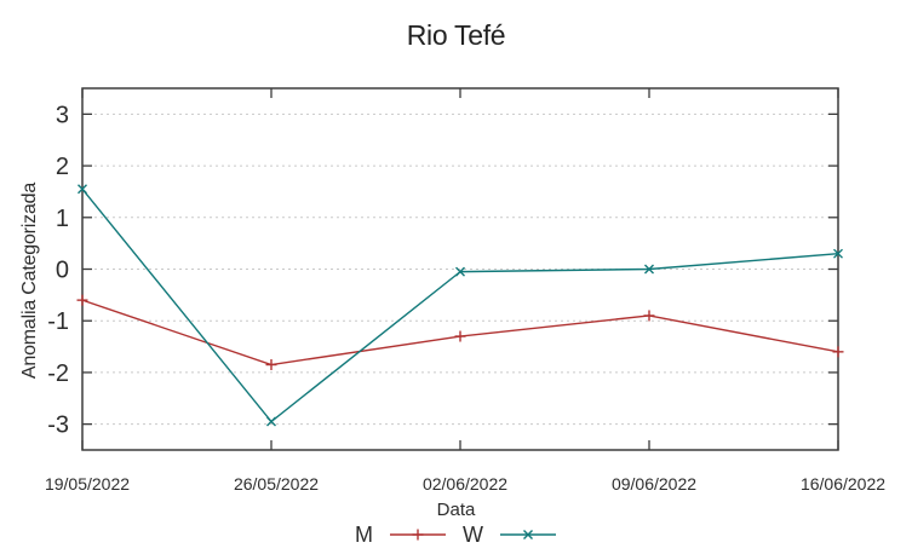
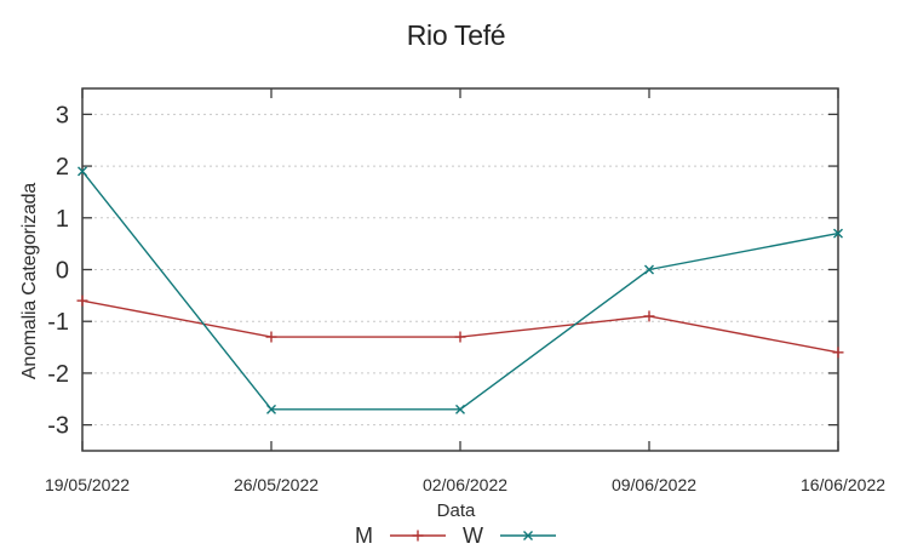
W/19/05/2022: 1.6 -> 1.9
M/26/05/2022: -1.9 -> -1.3
W/26/05/2022: -3.0 -> -2.7
W/02/06/2022: -0.1 -> -2.7
W/16/06/2022: 0.3 -> 0.7
